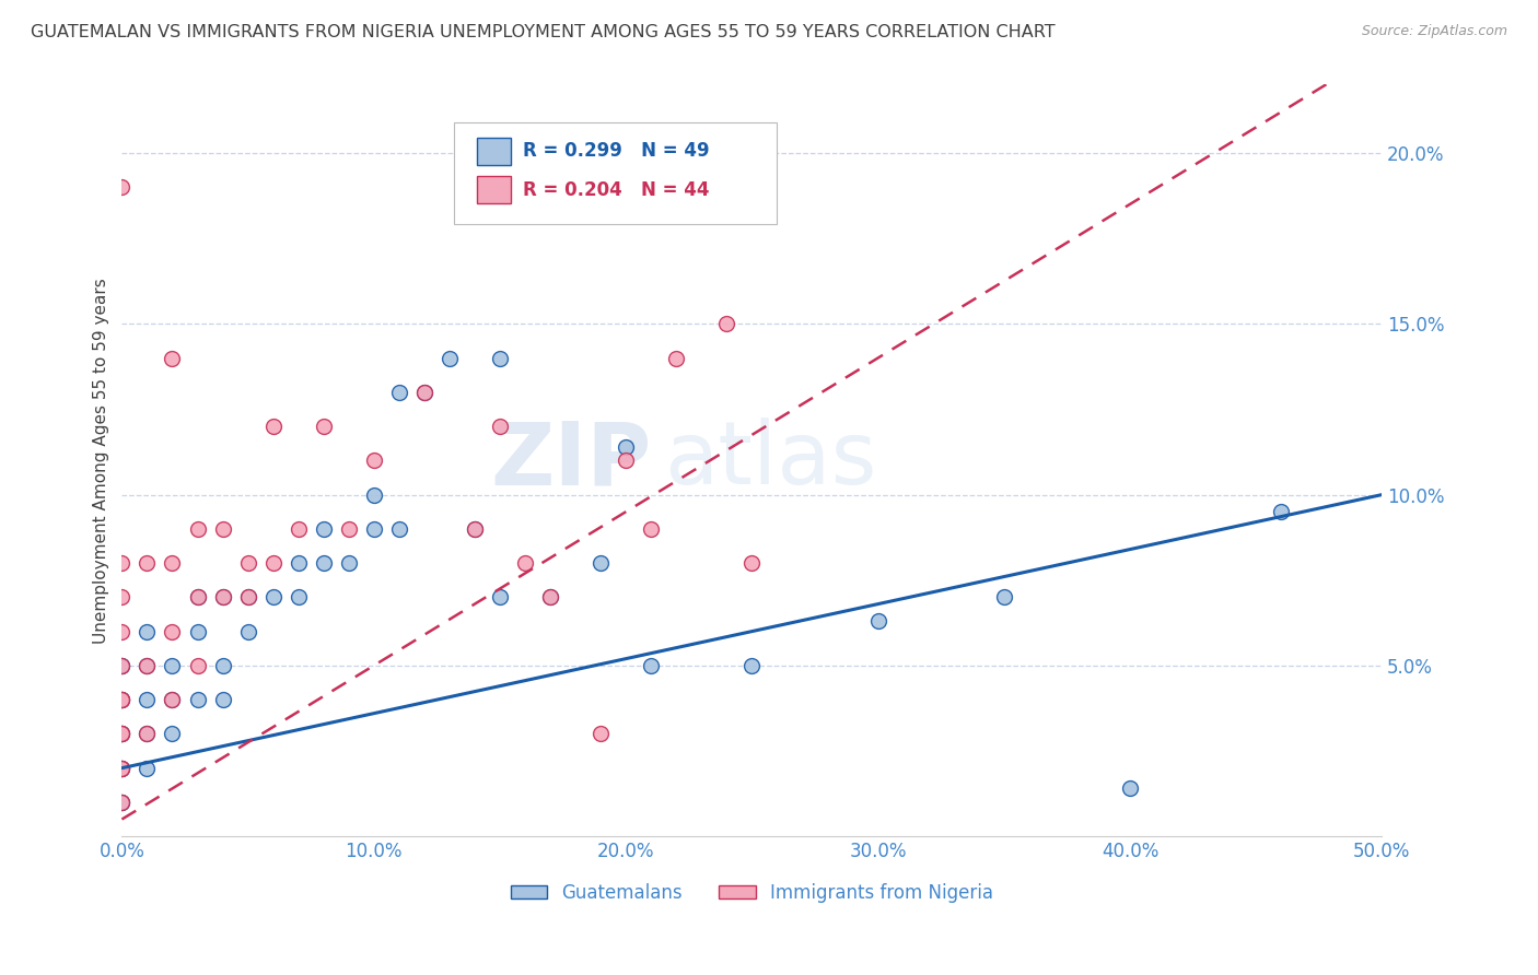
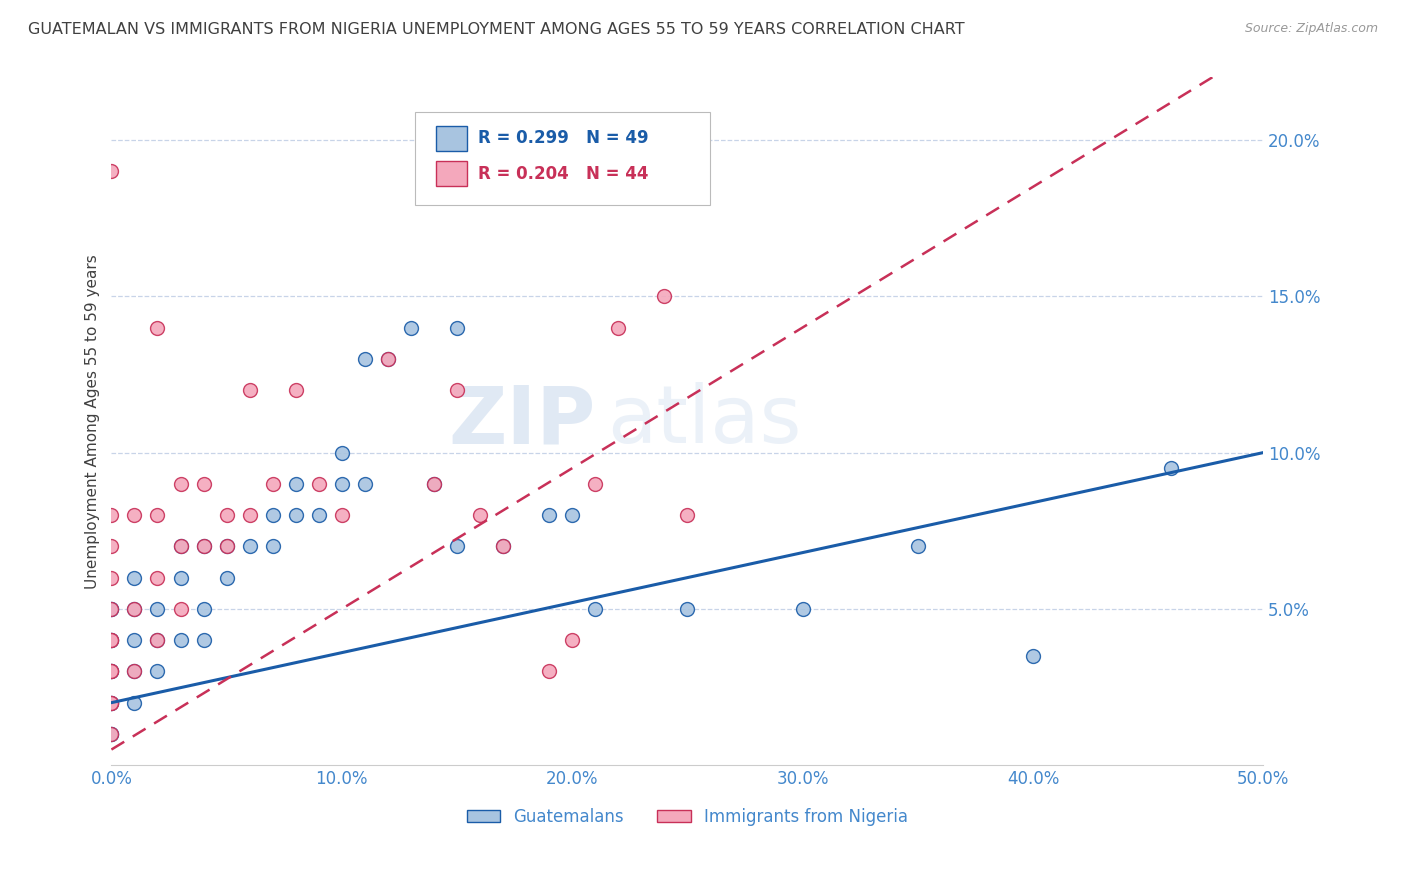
Immigrants from Nigeria/10.0%: 11% -> 8%
Guatemalans/20.0%: 11.4% -> 8.0%
Immigrants from Nigeria/20.0%: 11% -> 4%
Guatemalans/30.0%: 6.3% -> 5.0%
Guatemalans/40.0%: 1.4% -> 3.5%
